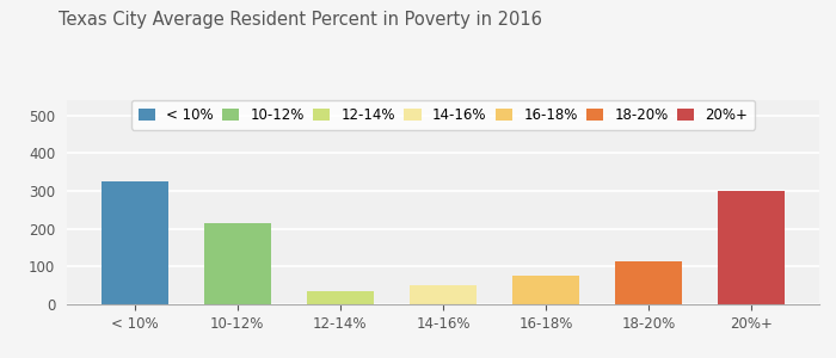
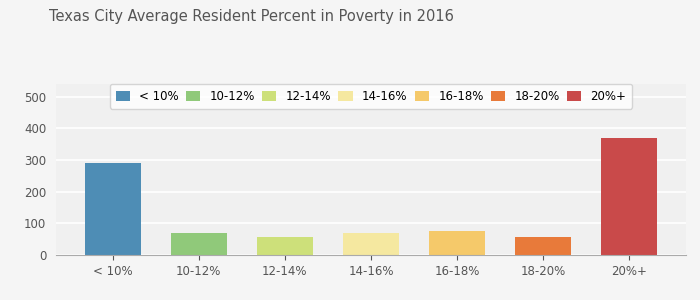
< 10%: 325 -> 289
10-12%: 215 -> 68
12-14%: 35 -> 57
14-16%: 50 -> 70
18-20%: 115 -> 57
20%+: 300 -> 370
